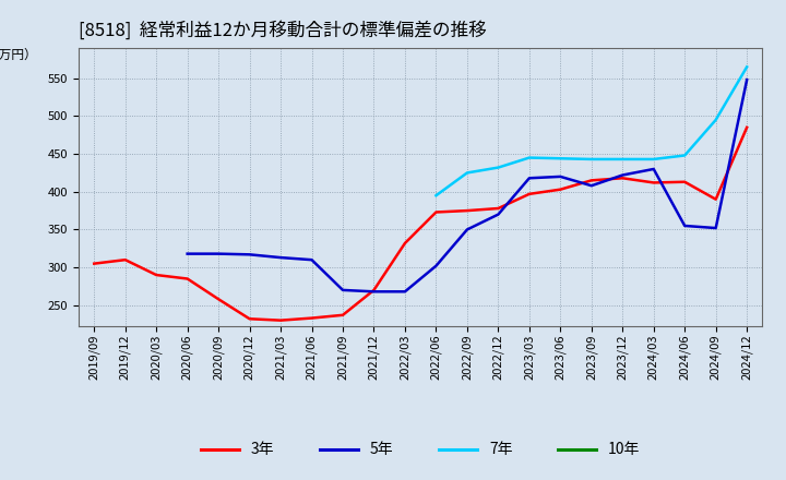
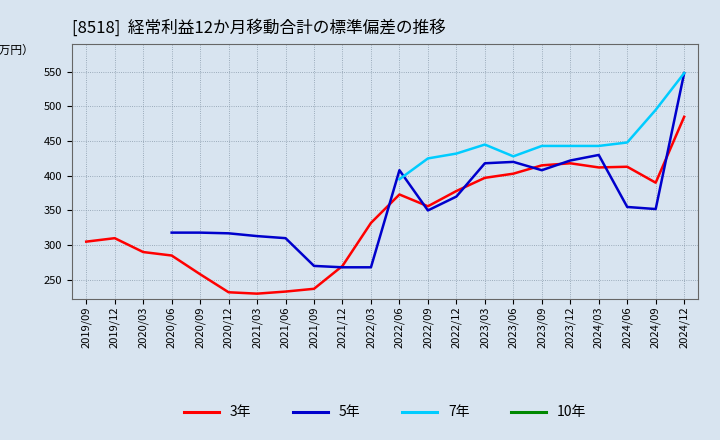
5年/2022/06: 302 -> 408
3年/2022/09: 375 -> 356
7年/2023/06: 444 -> 428
7年/2024/12: 565 -> 548
